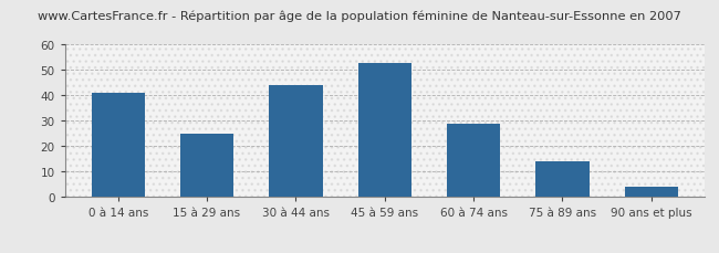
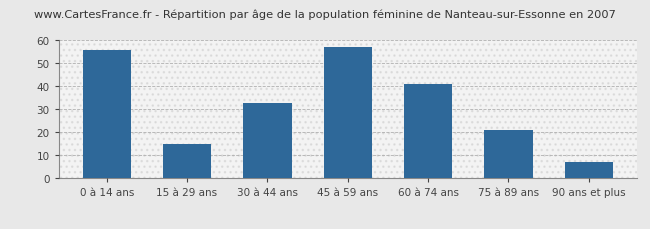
0 à 14 ans: 41 -> 56
15 à 29 ans: 25 -> 15
30 à 44 ans: 44 -> 33
45 à 59 ans: 53 -> 57
60 à 74 ans: 29 -> 41
75 à 89 ans: 14 -> 21
90 ans et plus: 4 -> 7
